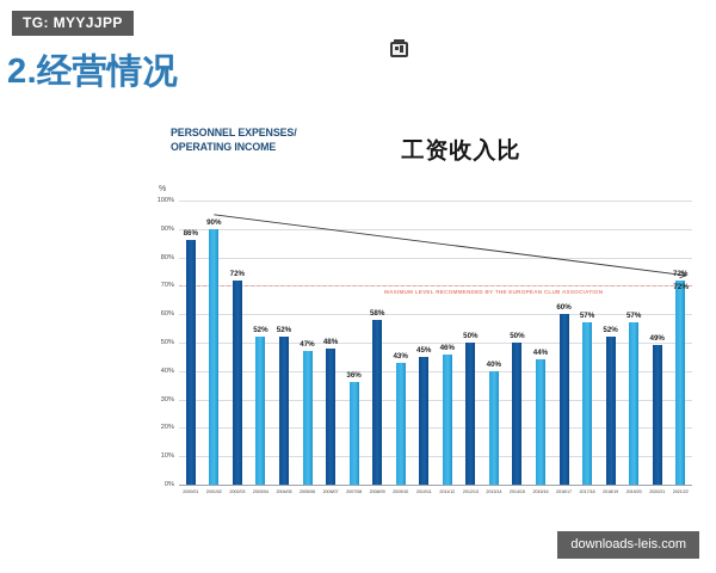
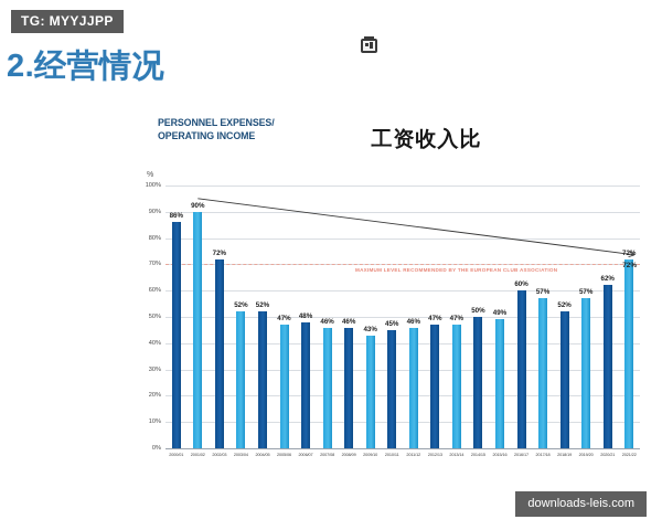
2007/08: 36% -> 46%
2008/09: 58% -> 46%
2012/13: 50% -> 47%
2013/14: 40% -> 47%
2015/16: 44% -> 49%
2020/21: 49% -> 62%
